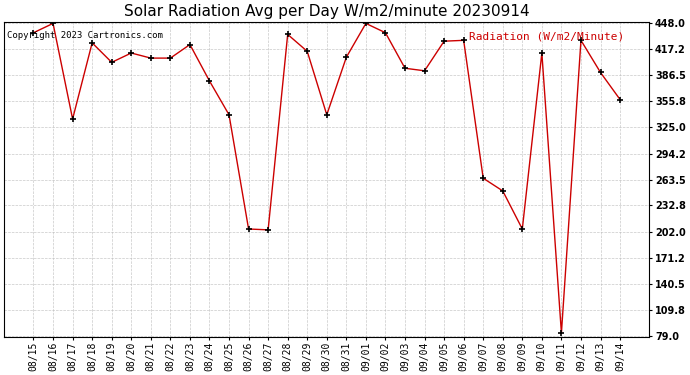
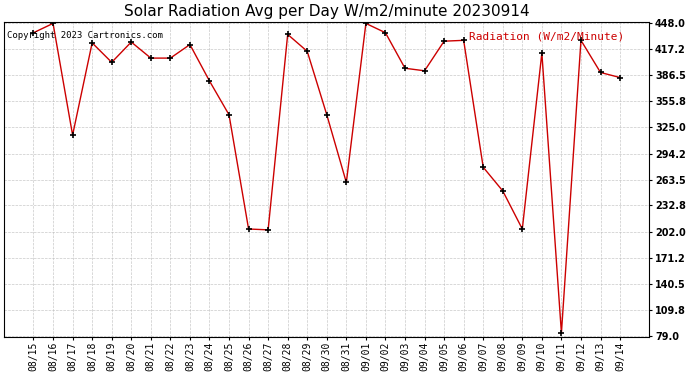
08/17: 335 -> 316
08/20: 413 -> 426
08/31: 408 -> 260
09/07: 265 -> 278
09/14: 358 -> 384
